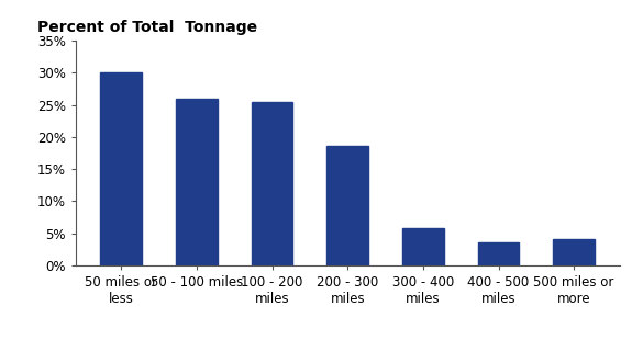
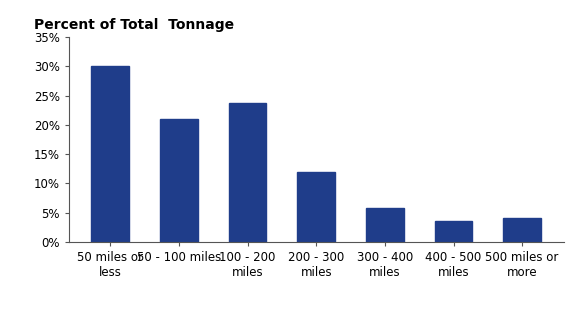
50 - 100 miles: 26.0% -> 21.0%
100 - 200 miles: 25.4% -> 23.7%
200 - 300 miles: 18.6% -> 12.0%
